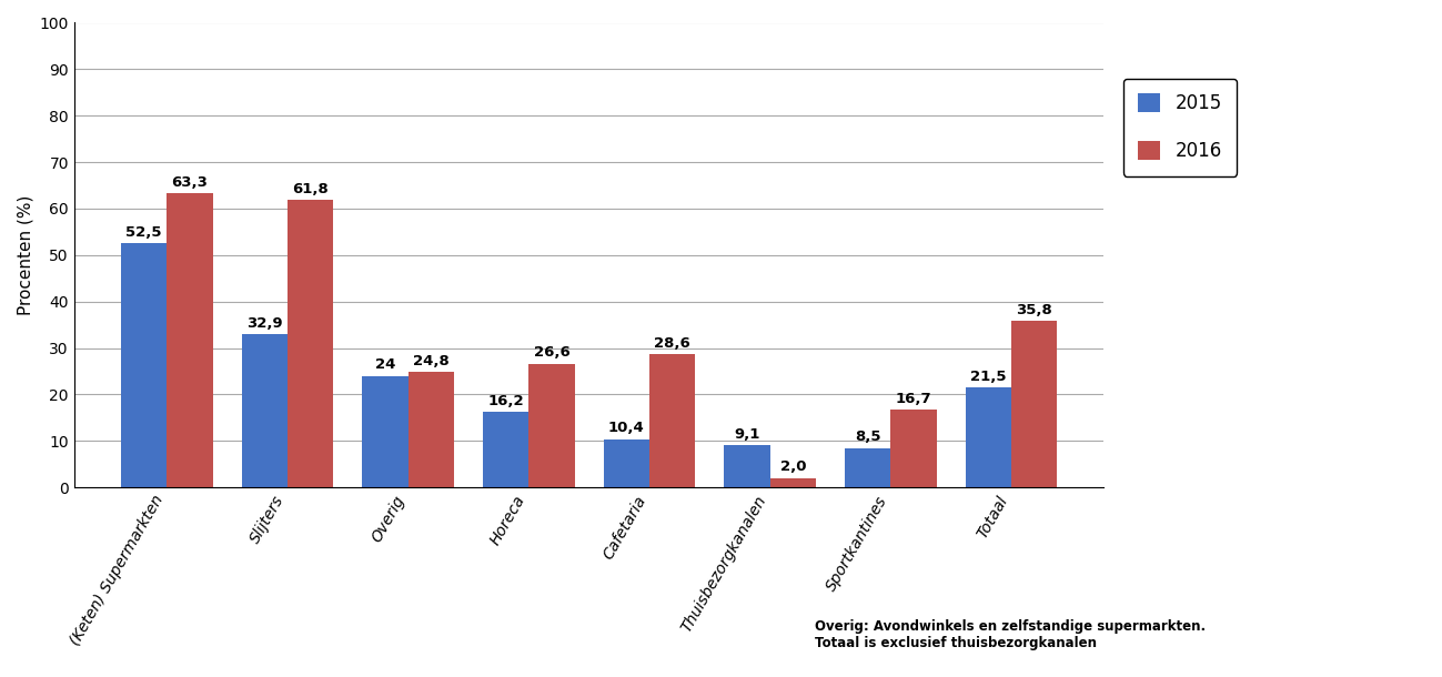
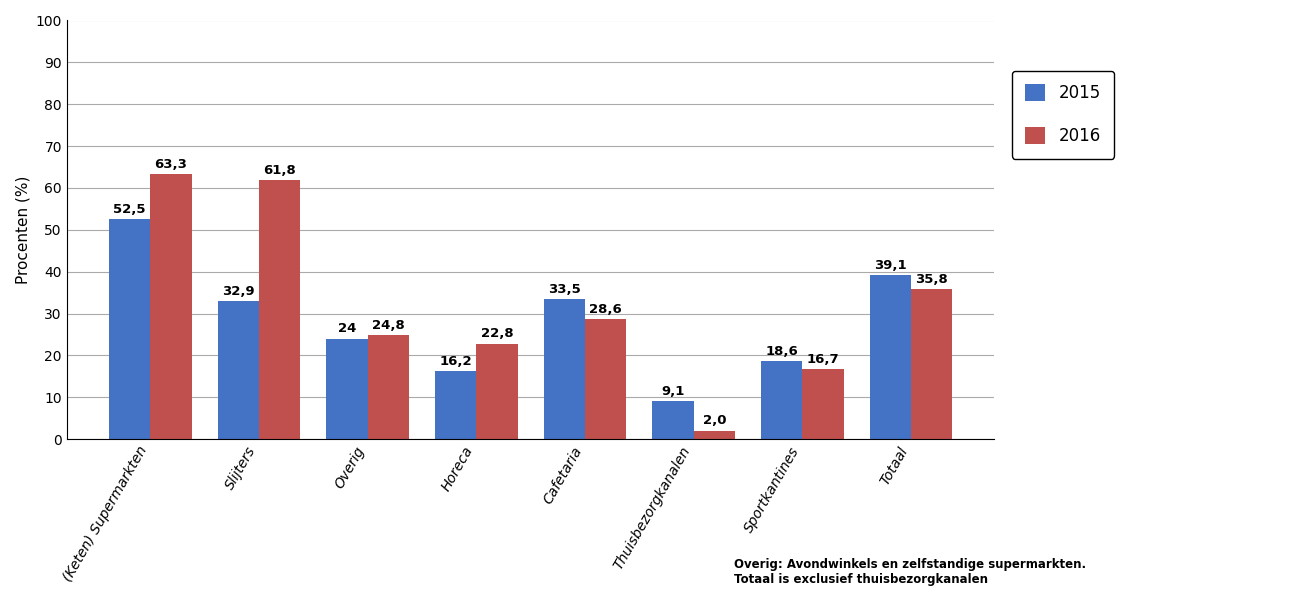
2016/Horeca: 26,6 -> 22,8
2015/Cafetaria: 10,4 -> 33,5
2015/Sportkantines: 8,5 -> 18,6
2015/Totaal: 21,5 -> 39,1
